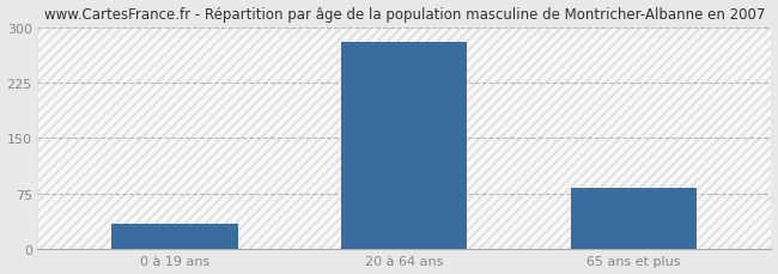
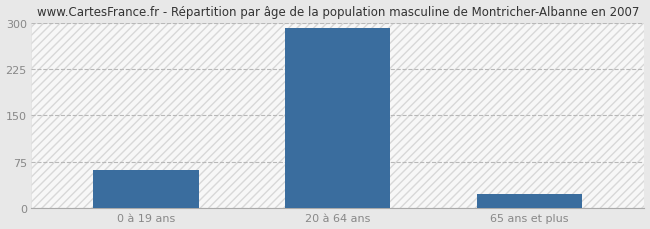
0 à 19 ans: 34 -> 62
20 à 64 ans: 280 -> 291
65 ans et plus: 82 -> 22
